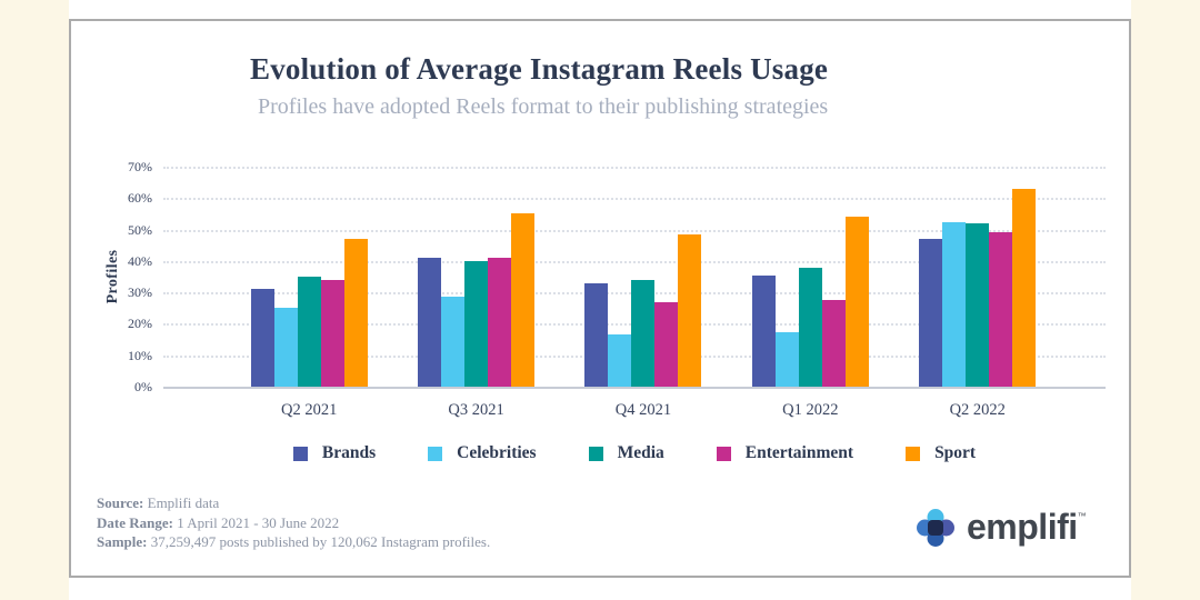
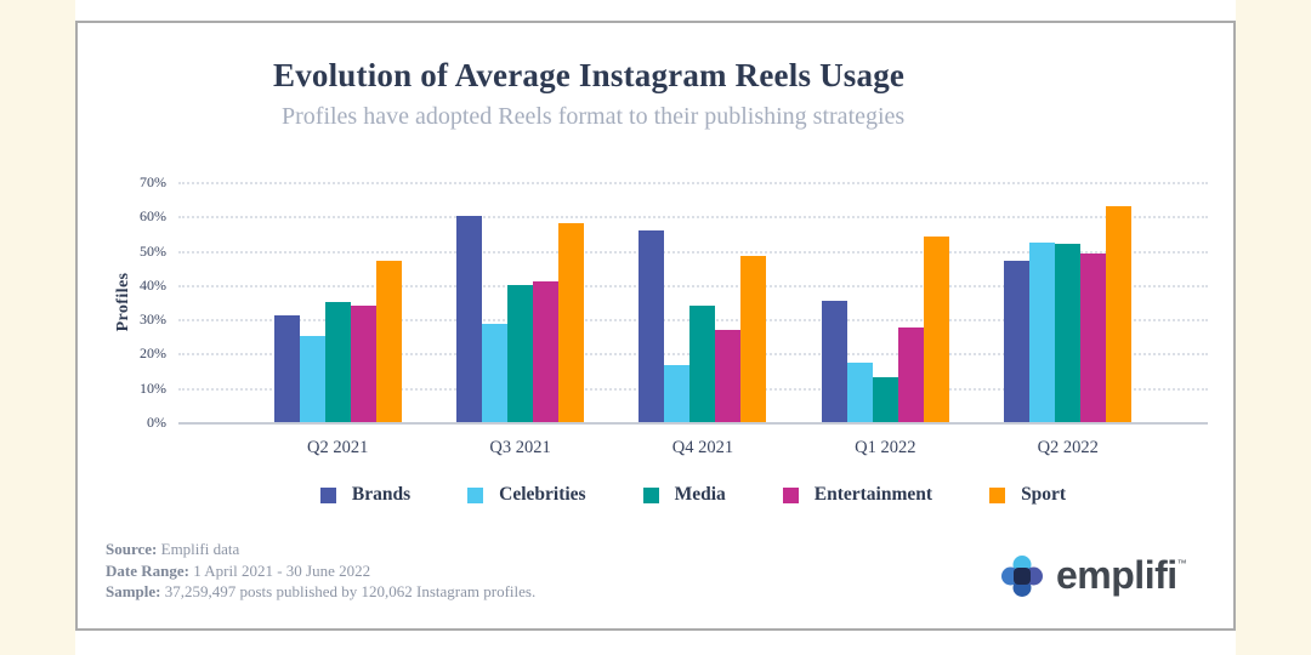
Brands/Q3 2021: 41% -> 60%
Sport/Q3 2021: 55% -> 58%
Brands/Q4 2021: 33% -> 56%
Media/Q1 2022: 38% -> 13%
